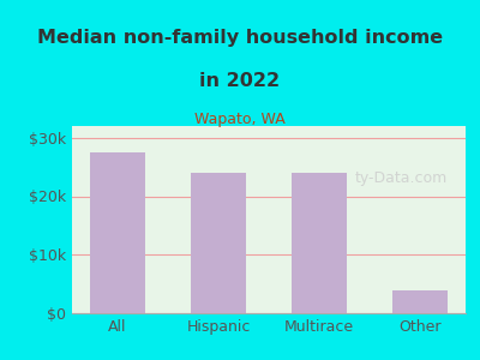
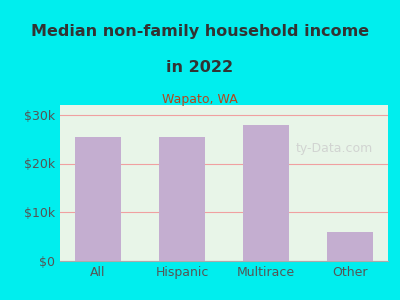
All: $27.5k -> $25.5k
Hispanic: $24.0k -> $25.5k
Multirace: $24.0k -> $28.0k
Other: $4.0k -> $6.0k
